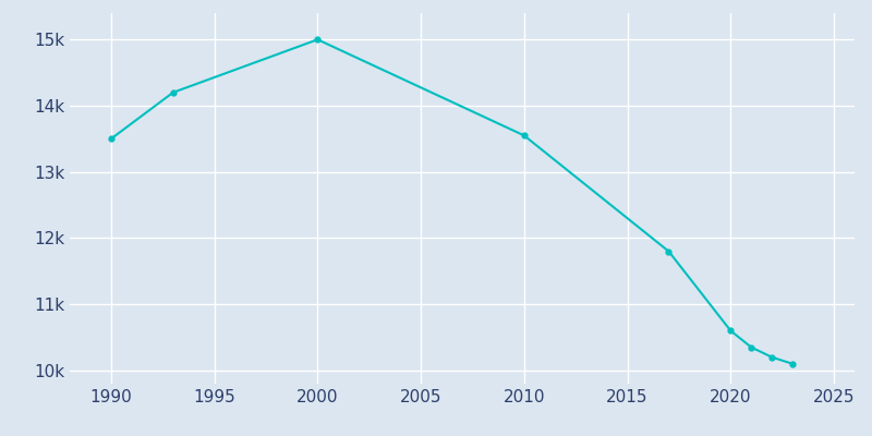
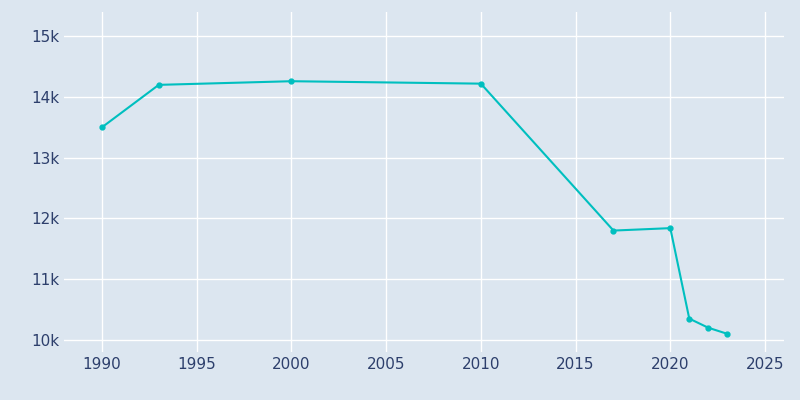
2000: 15.00k -> 14.26k
2010: 13.55k -> 14.22k
2020: 10.60k -> 11.84k
